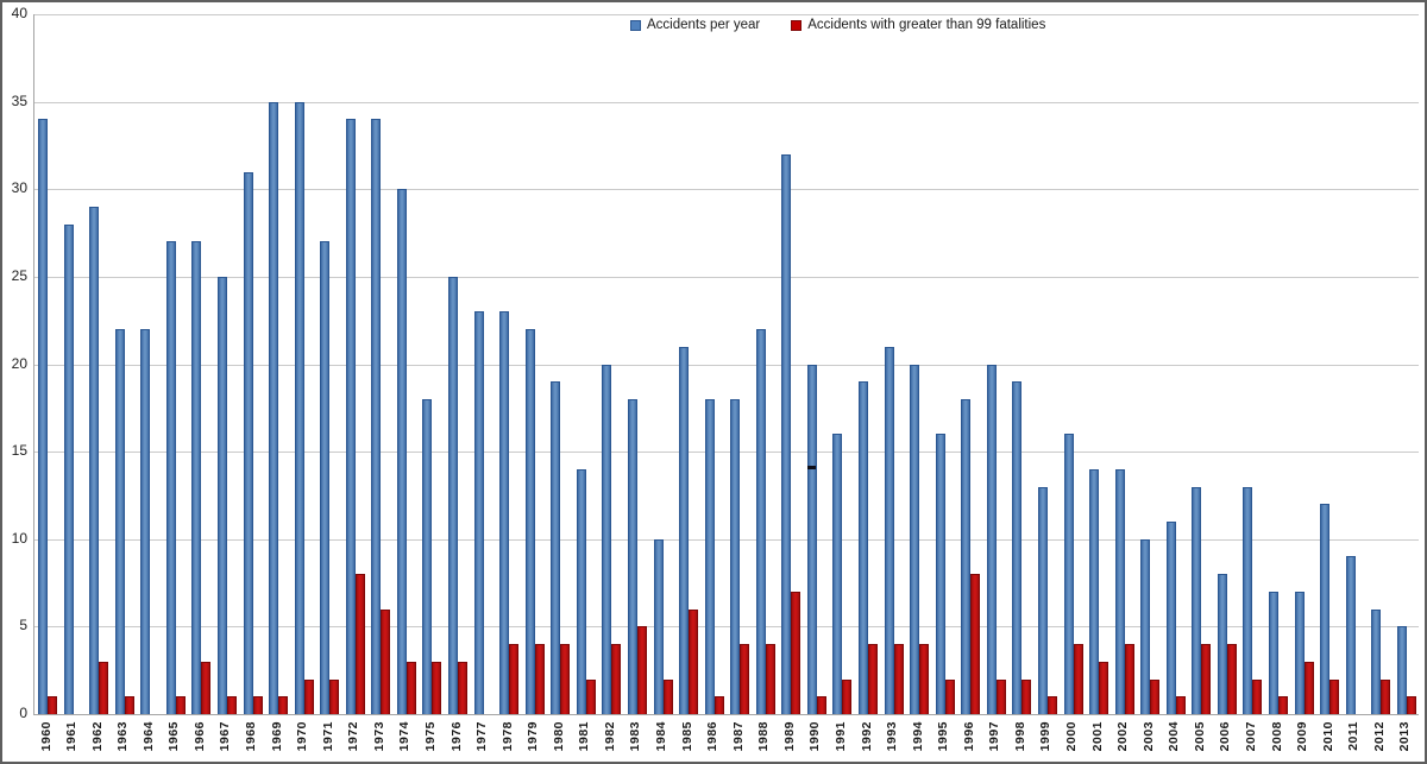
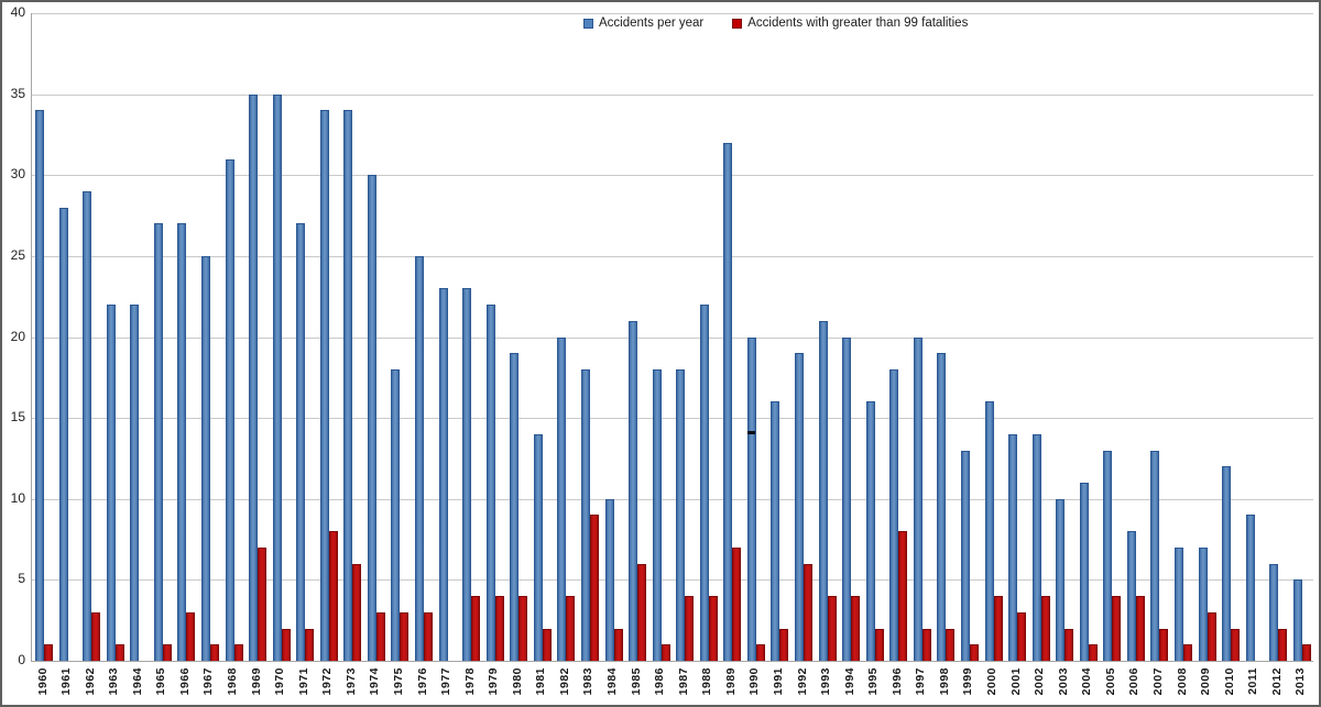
Accidents with greater than 99 fatalities/1969: 1 -> 7
Accidents with greater than 99 fatalities/1983: 5 -> 9
Accidents with greater than 99 fatalities/1992: 4 -> 6
